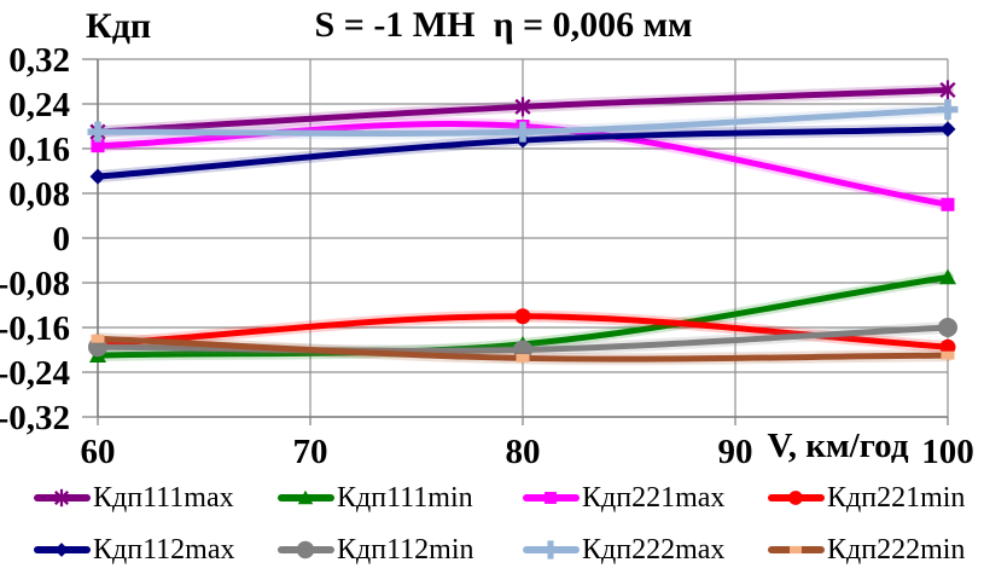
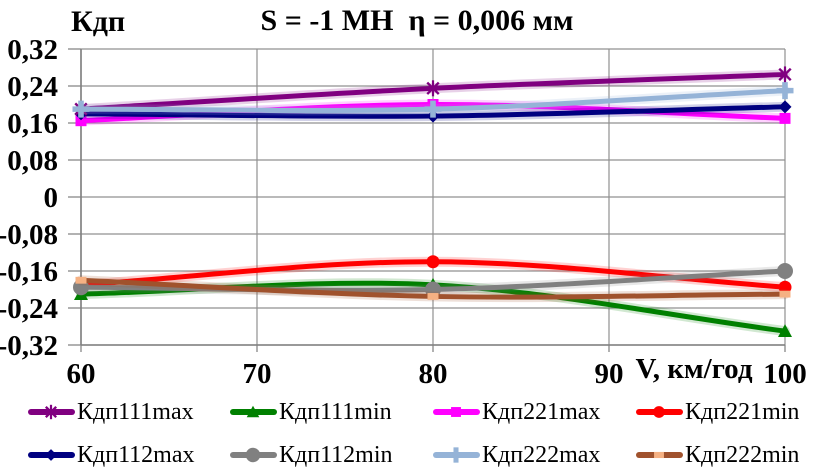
Кдп112max/60: 0,11 -> 0,18
Кдп111min/100: -0,07 -> -0,29
Кдп221max/100: 0,06 -> 0,17
